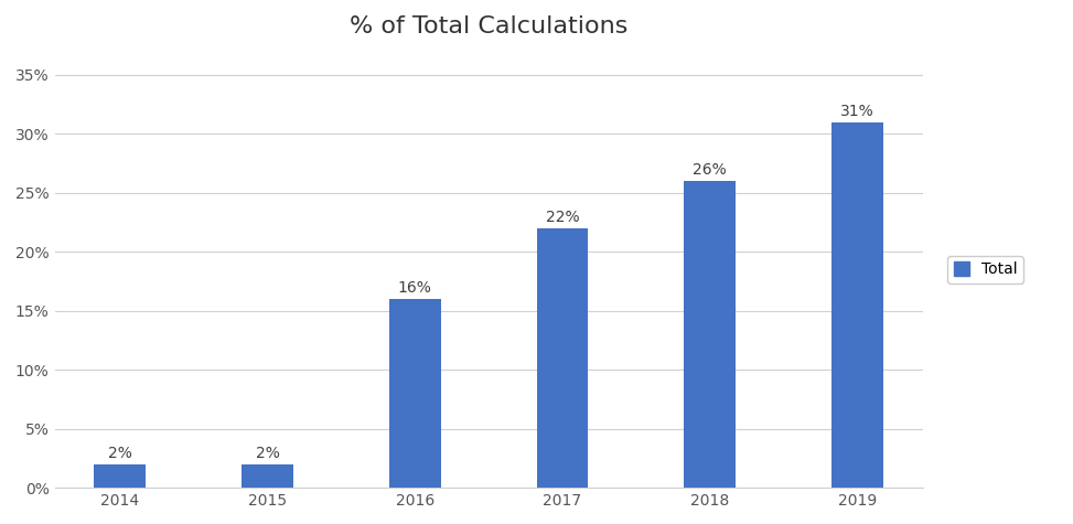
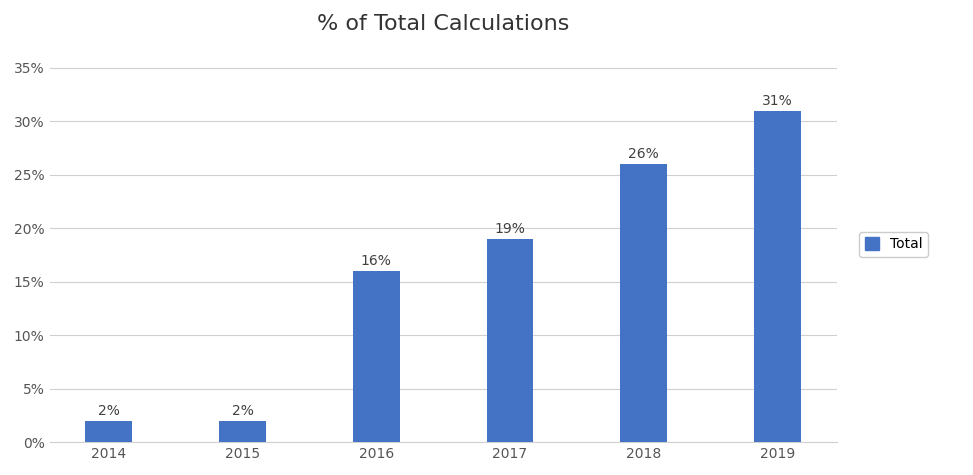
2017: 22% -> 19%
